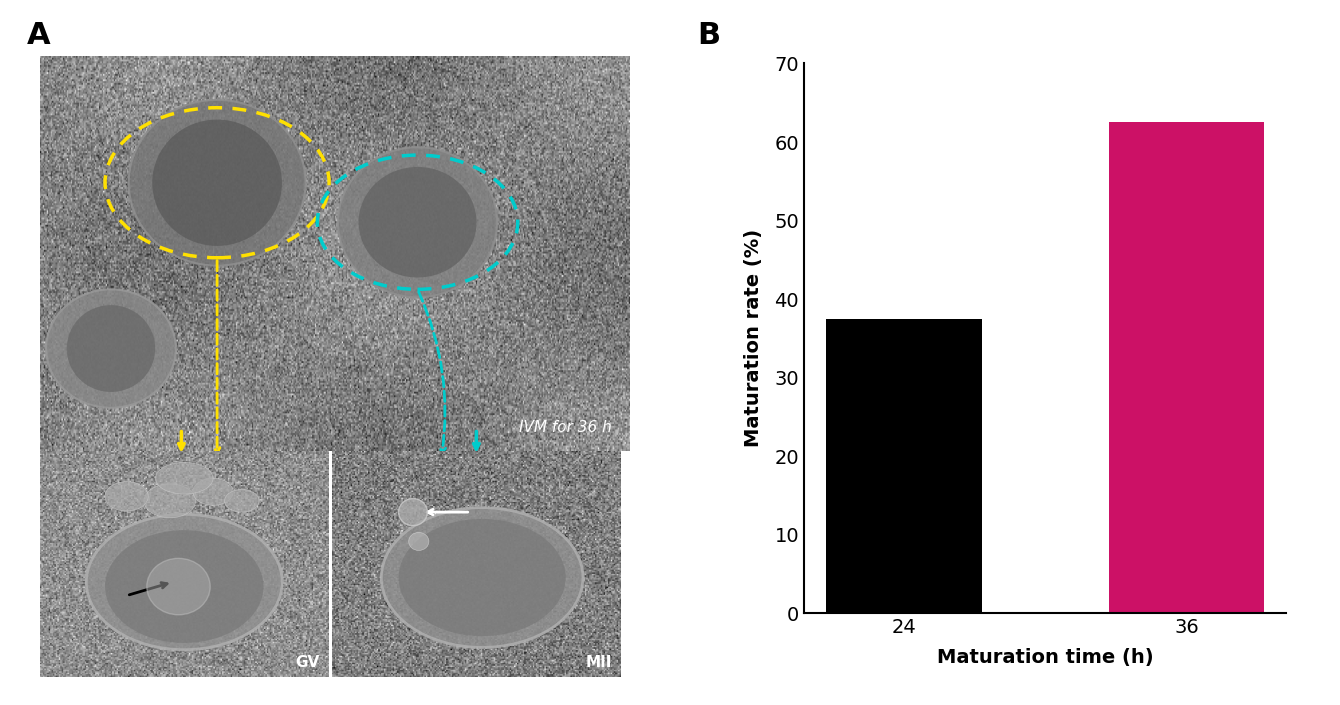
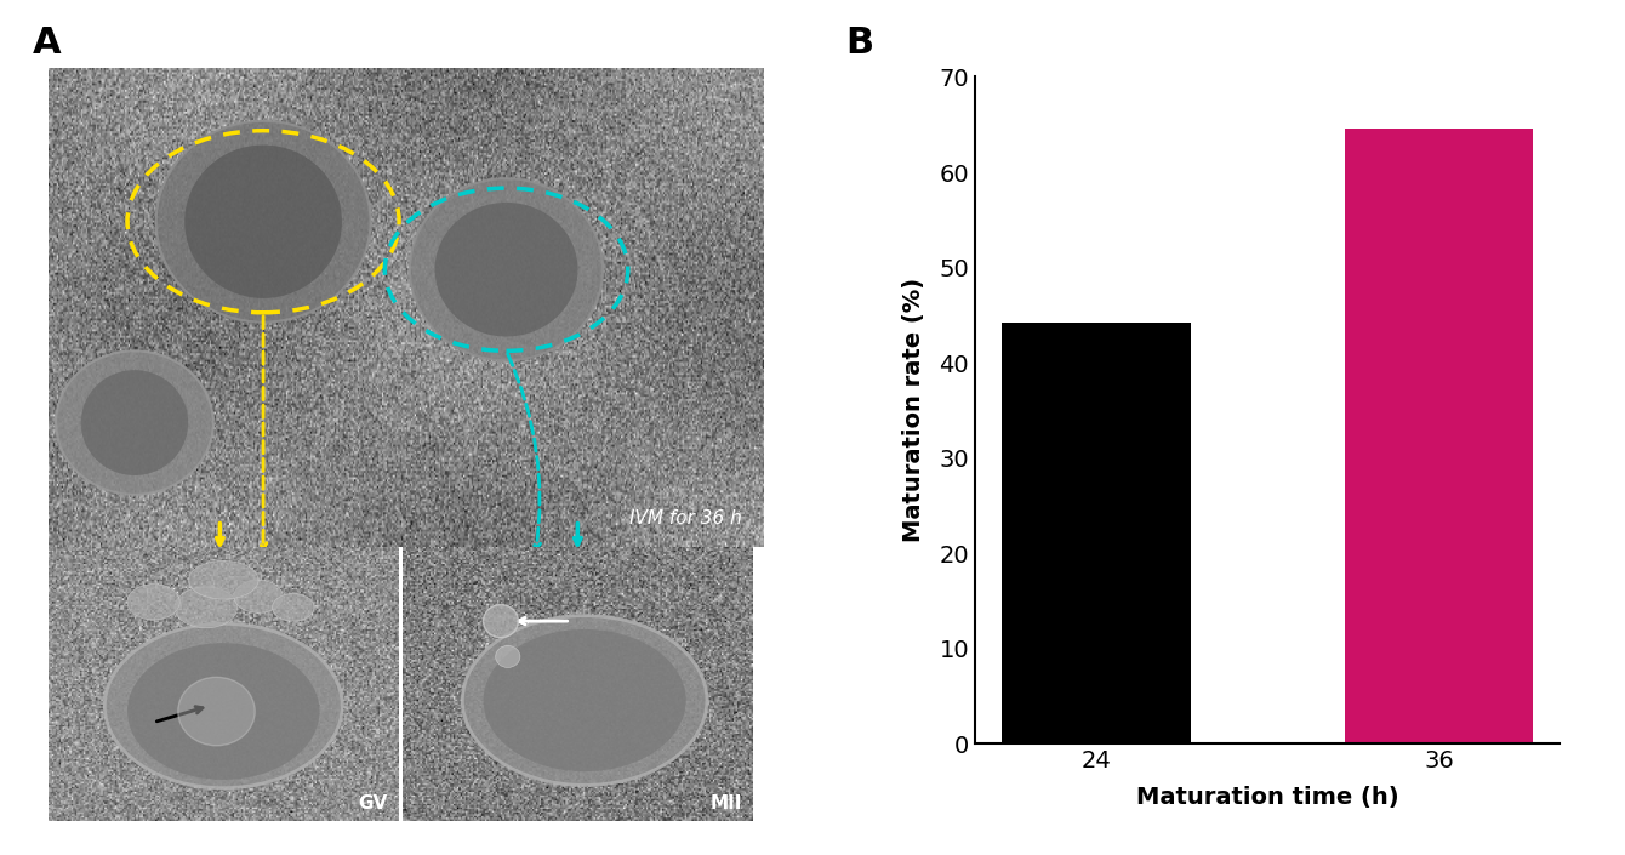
24: 37.5 -> 44.2
36: 62.5 -> 64.6
